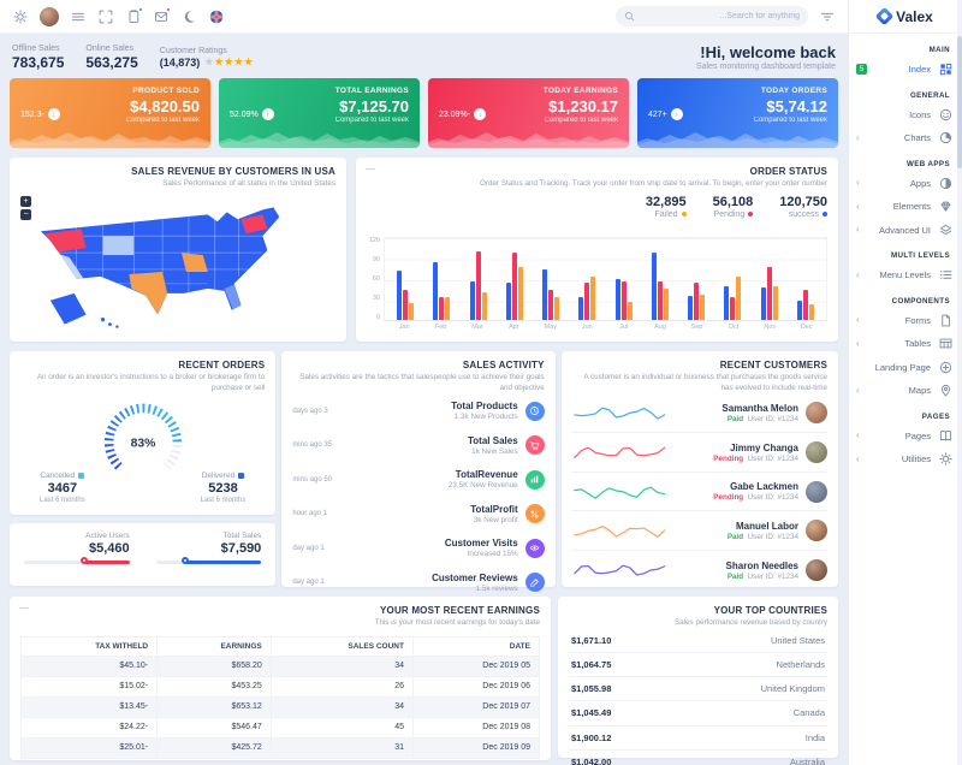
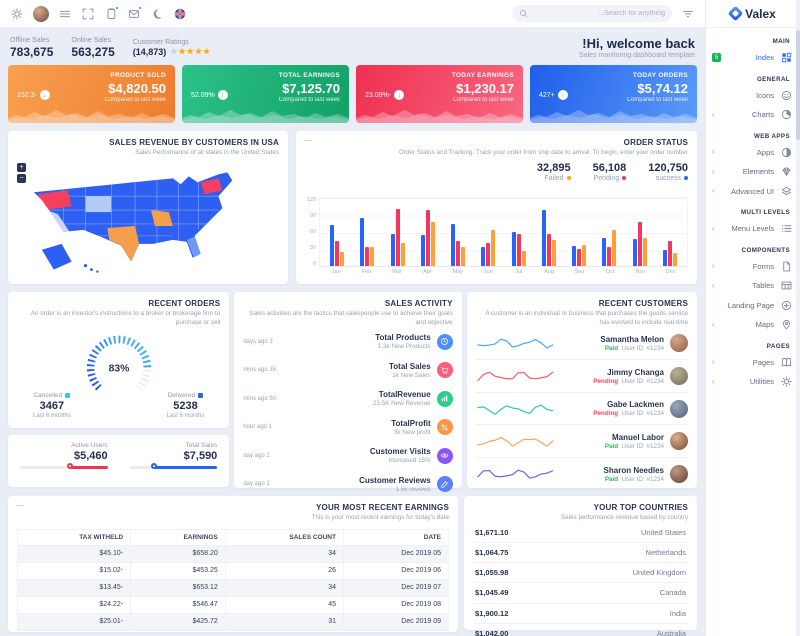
Pending/Jun: 60 -> 40
Pending/Sep: 60 -> 30
